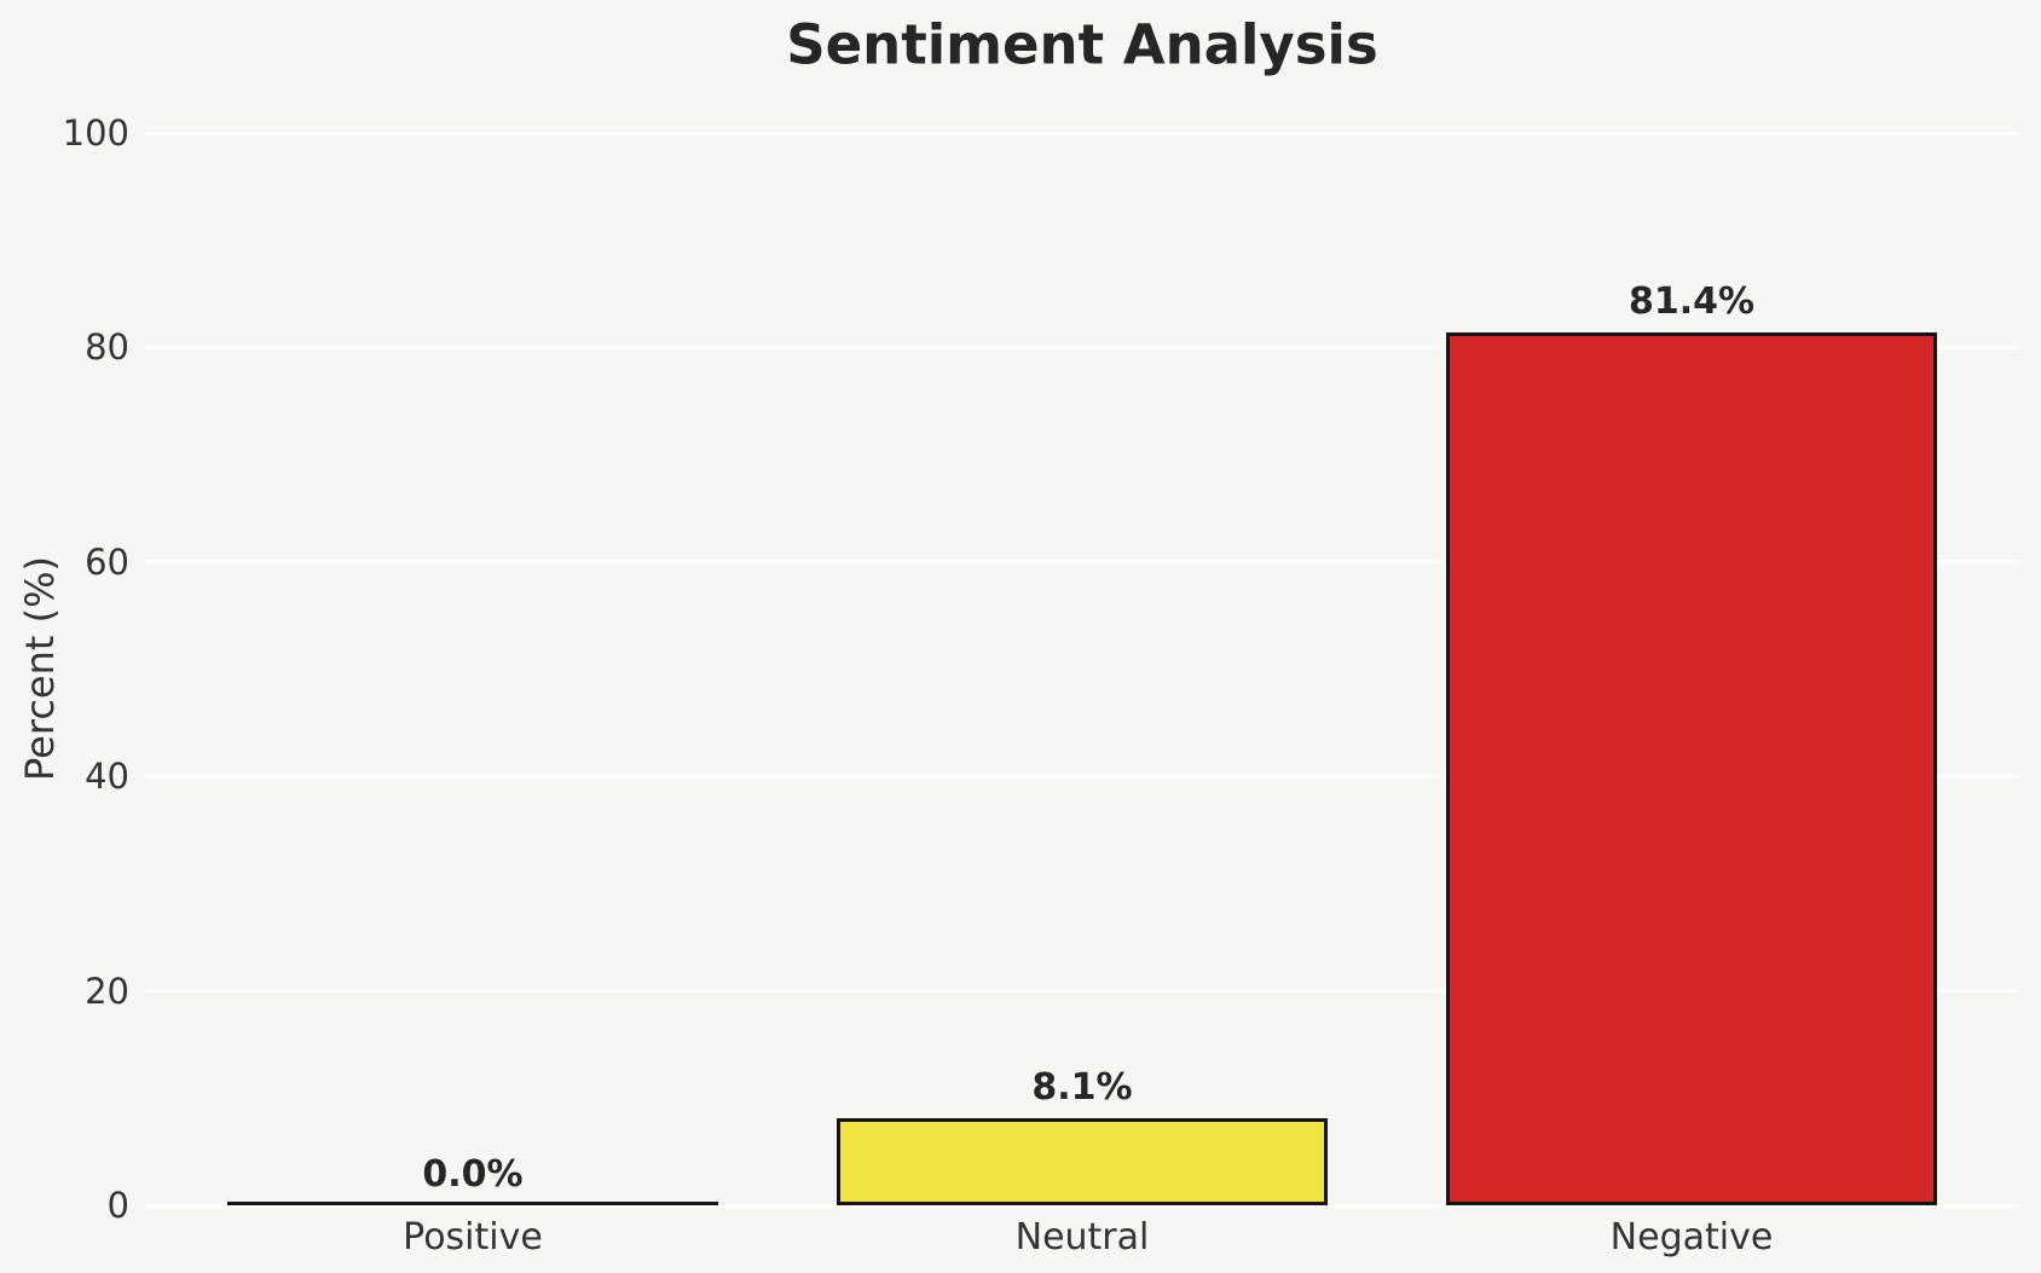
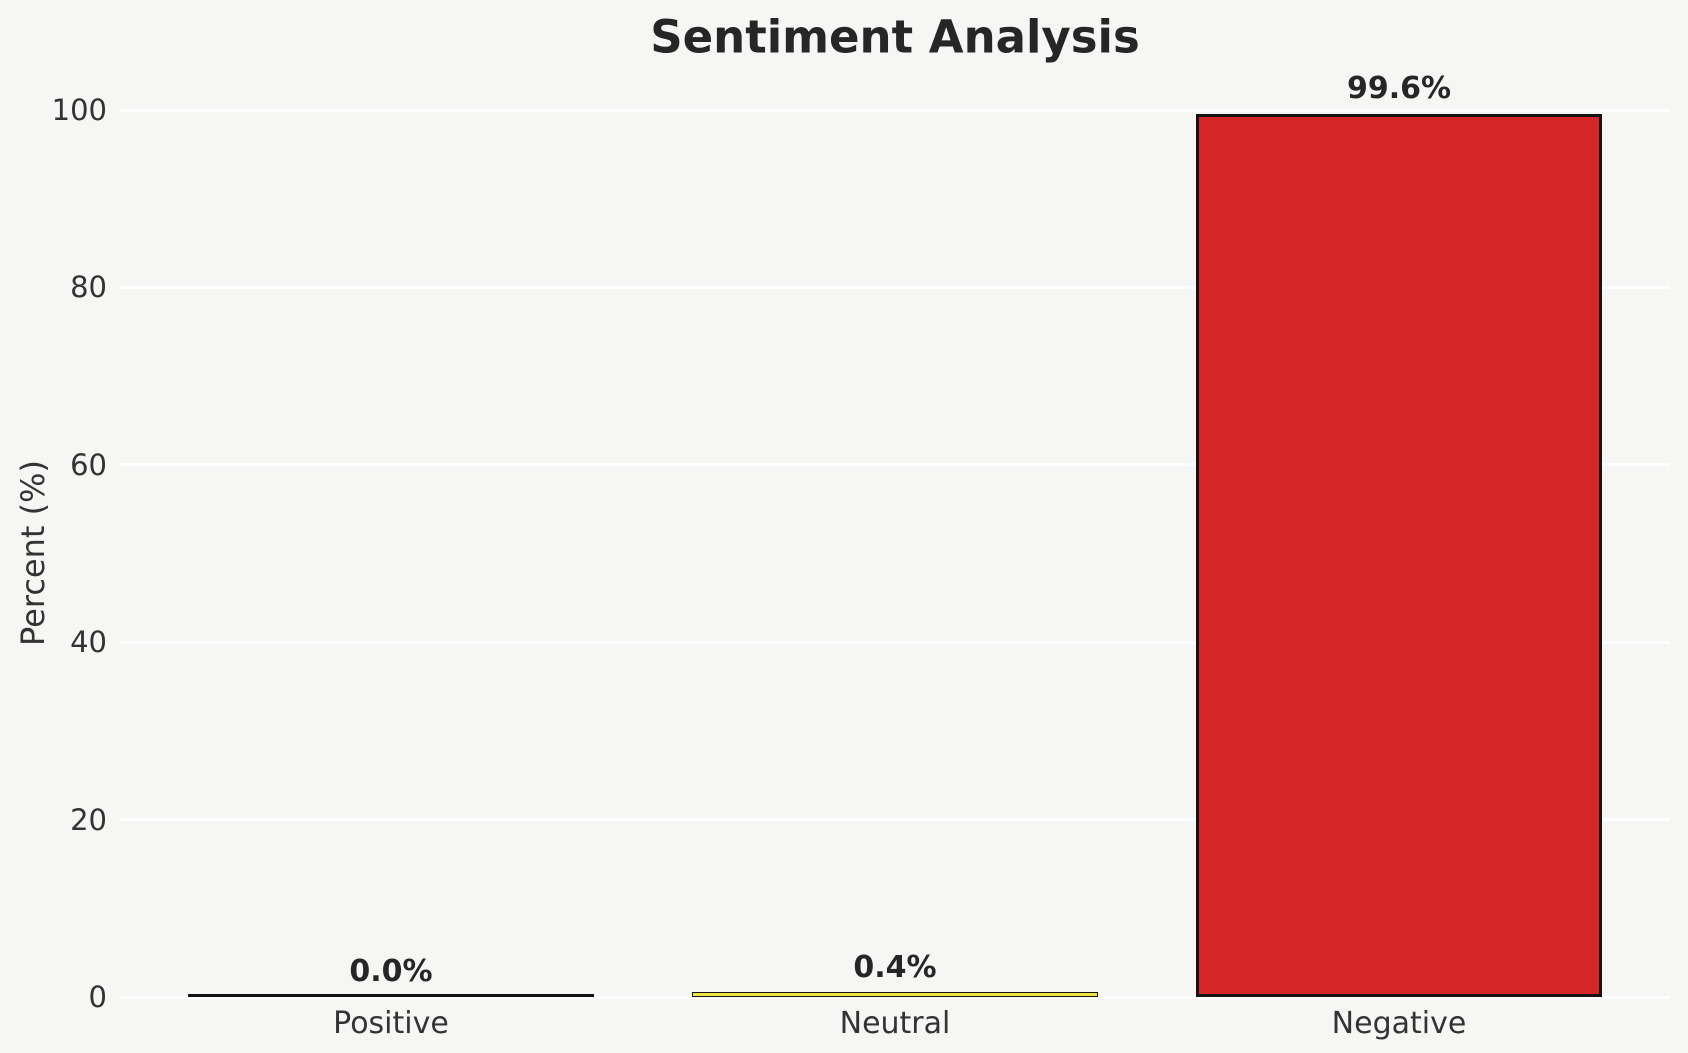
Neutral: 8.1% -> 0.4%
Negative: 81.4% -> 99.6%
